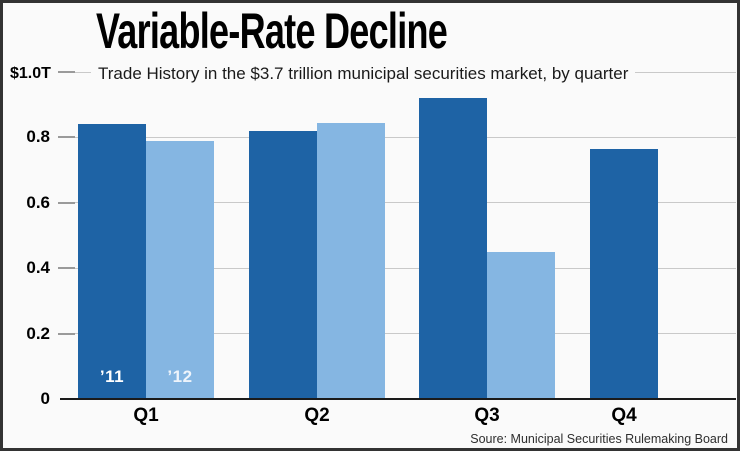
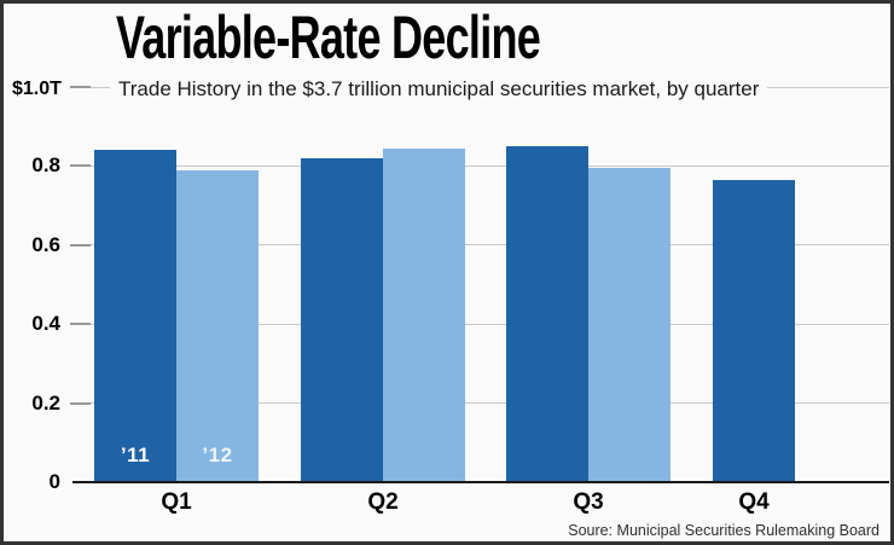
’11/Q3: 0.92 -> 0.85
’12/Q3: 0.45 -> 0.80
